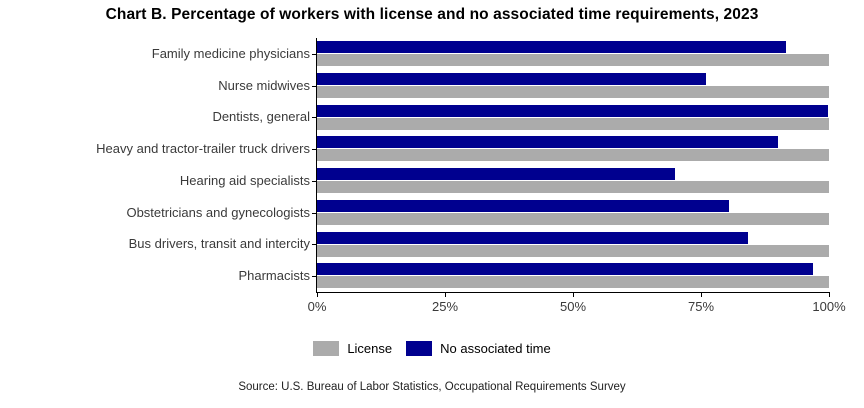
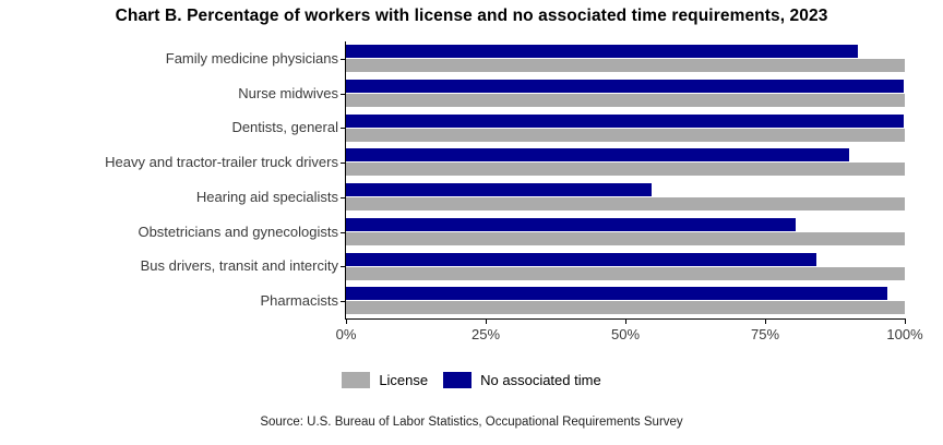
No associated time/Nurse midwives: 76% -> 100%
No associated time/Hearing aid specialists: 70% -> 55%
